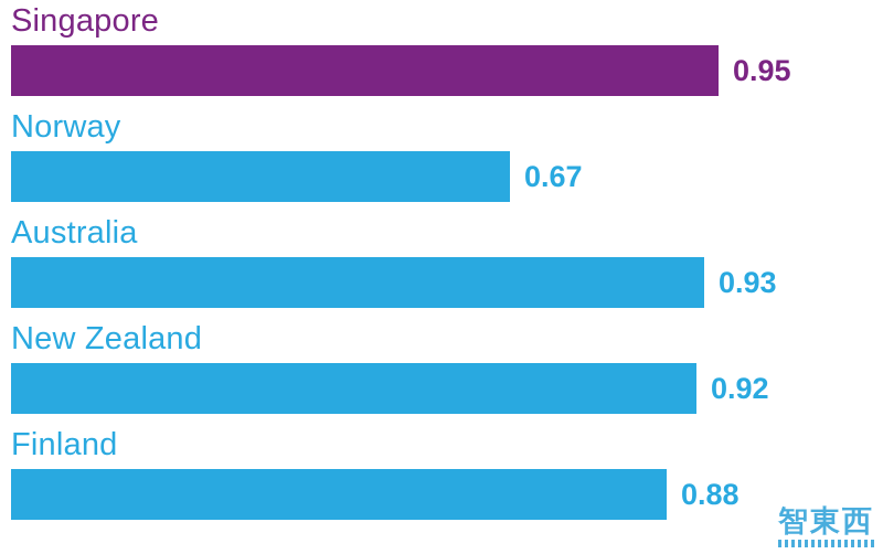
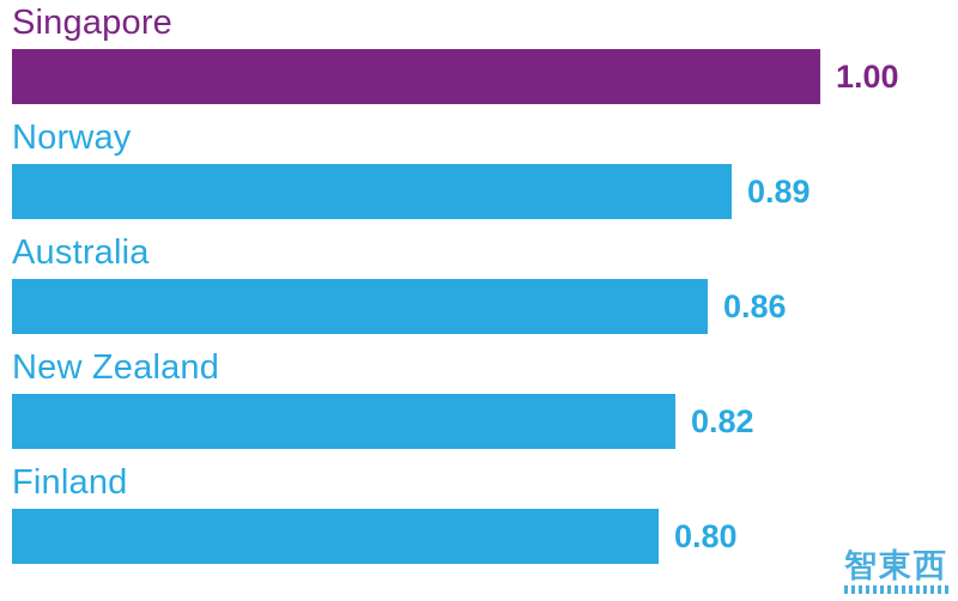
Singapore: 0.95 -> 1.00
Norway: 0.67 -> 0.89
Australia: 0.93 -> 0.86
New Zealand: 0.92 -> 0.82
Finland: 0.88 -> 0.80
